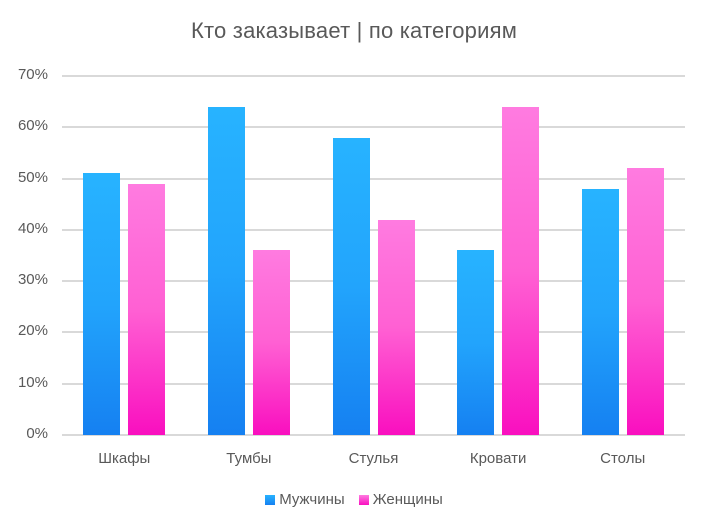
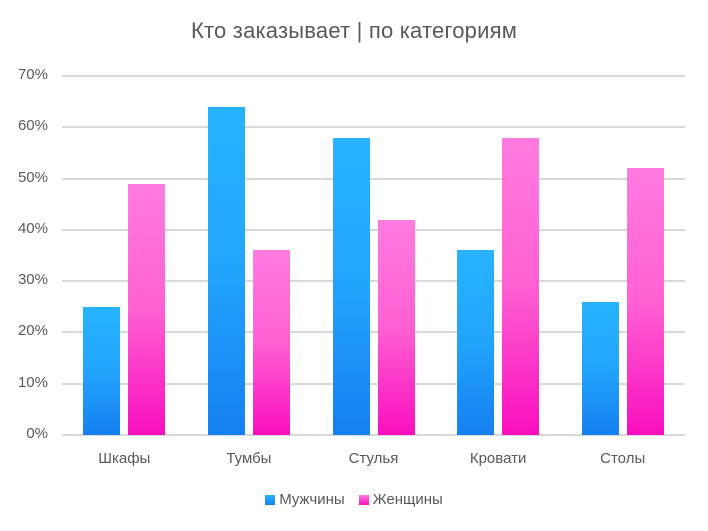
Мужчины/Шкафы: 51% -> 25%
Женщины/Кровати: 64% -> 58%
Мужчины/Столы: 48% -> 26%
